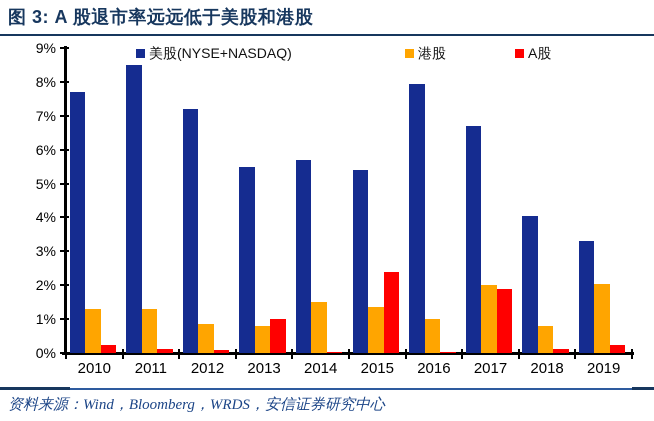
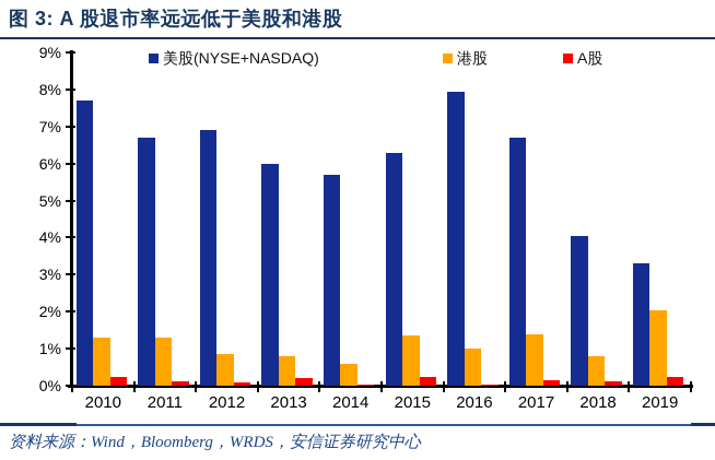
美股(NYSE+NASDAQ)/2011: 8.5% -> 6.7%
美股(NYSE+NASDAQ)/2012: 7.2% -> 6.9%
美股(NYSE+NASDAQ)/2013: 5.5% -> 6.0%
A股/2013: 1.0% -> 0.2%
港股/2014: 1.5% -> 0.6%
美股(NYSE+NASDAQ)/2015: 5.4% -> 6.3%
A股/2015: 2.4% -> 0.2%
港股/2017: 2.0% -> 1.4%
A股/2017: 1.9% -> 0.1%
